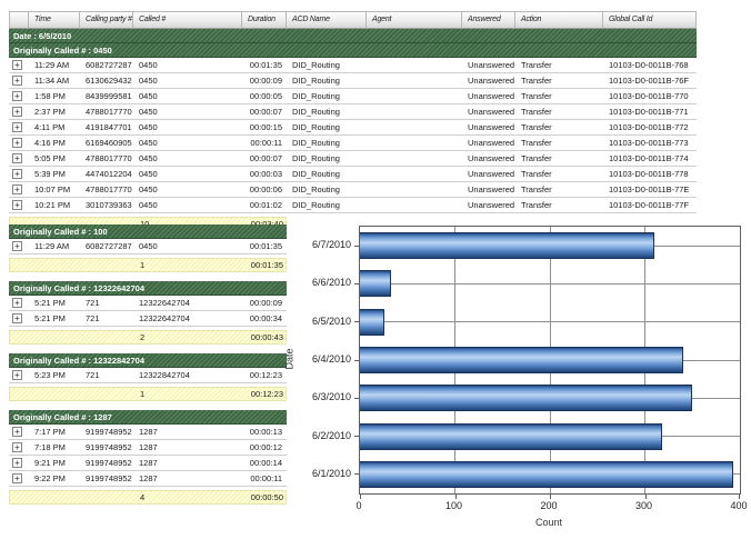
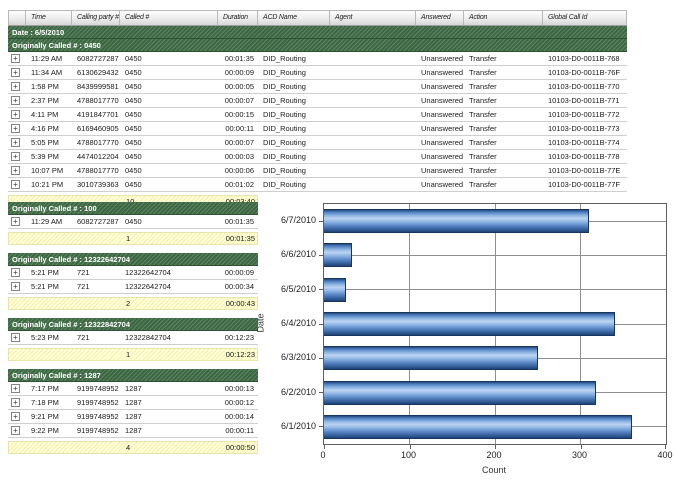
6/3/2010: 350 -> 250
6/1/2010: 390 -> 360
